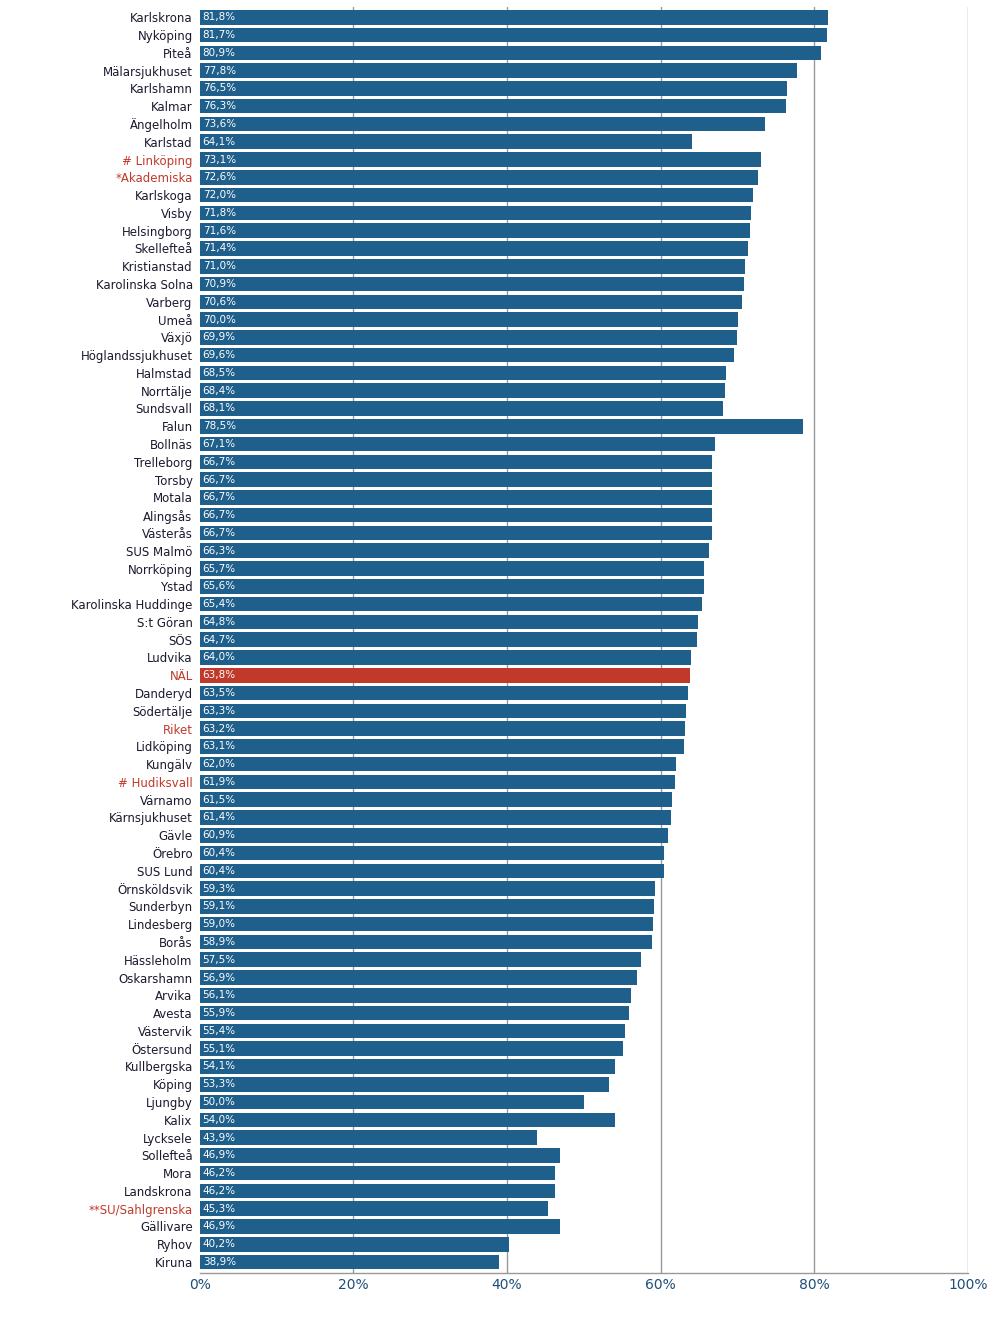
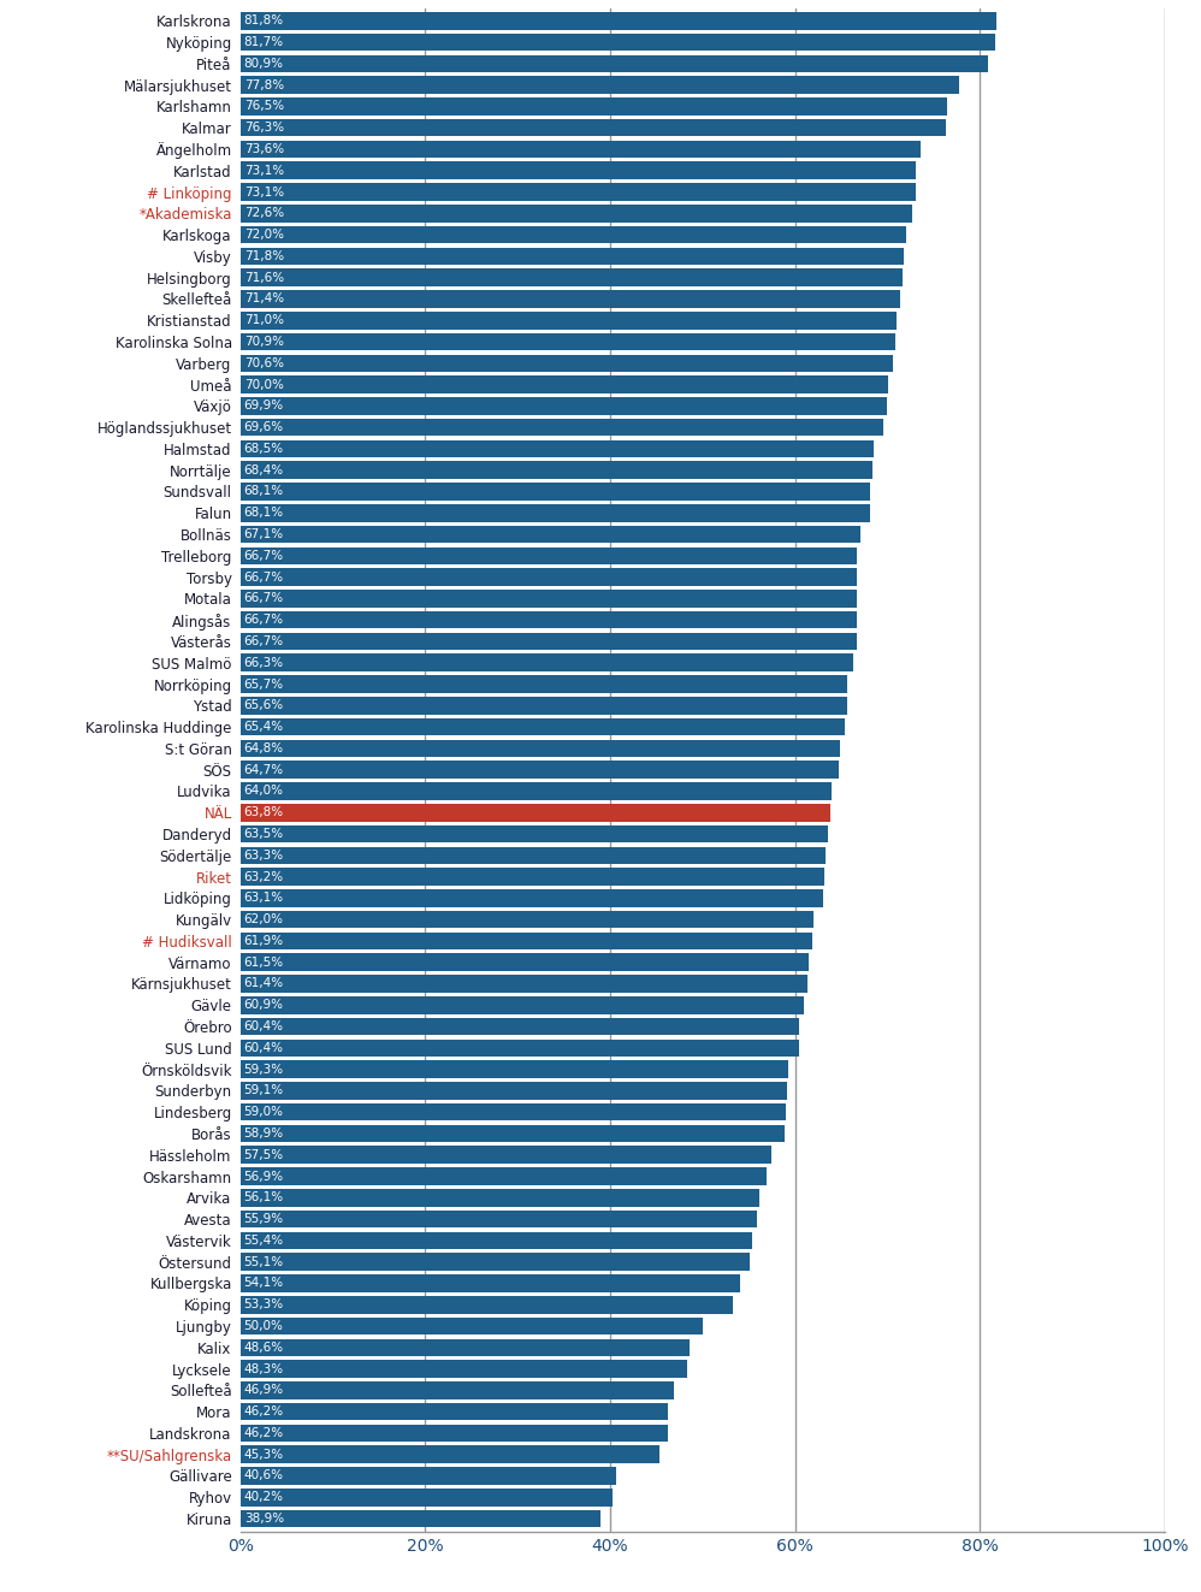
Karlstad: 64,1% -> 73,1%
Falun: 78,5% -> 68,1%
Kalix: 54,0% -> 48,6%
Lycksele: 43,9% -> 48,3%
Gällivare: 46,9% -> 40,6%
